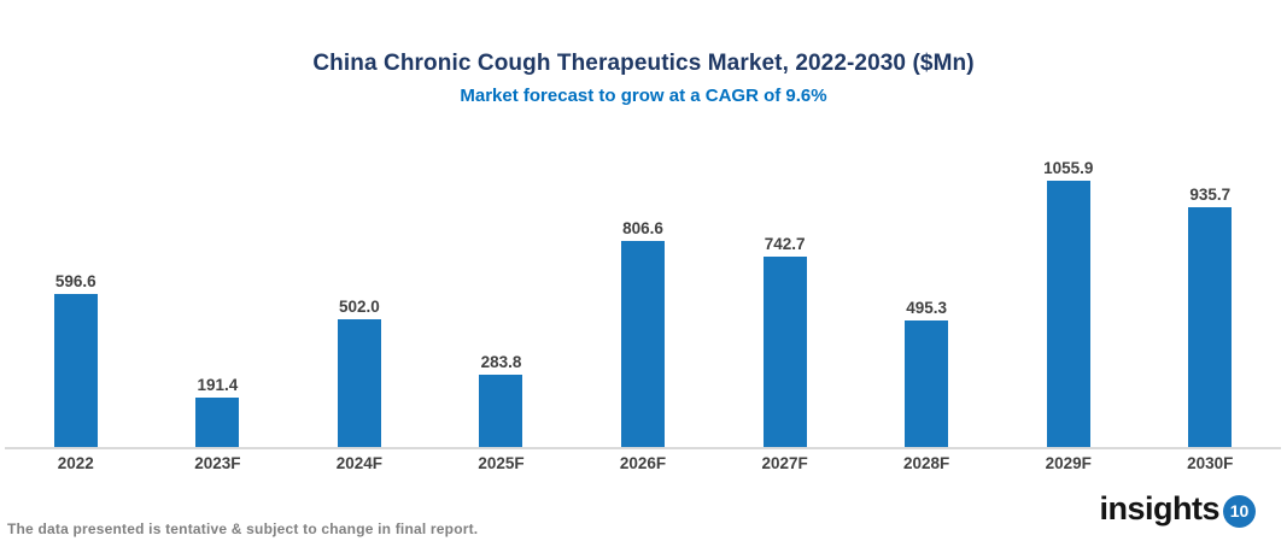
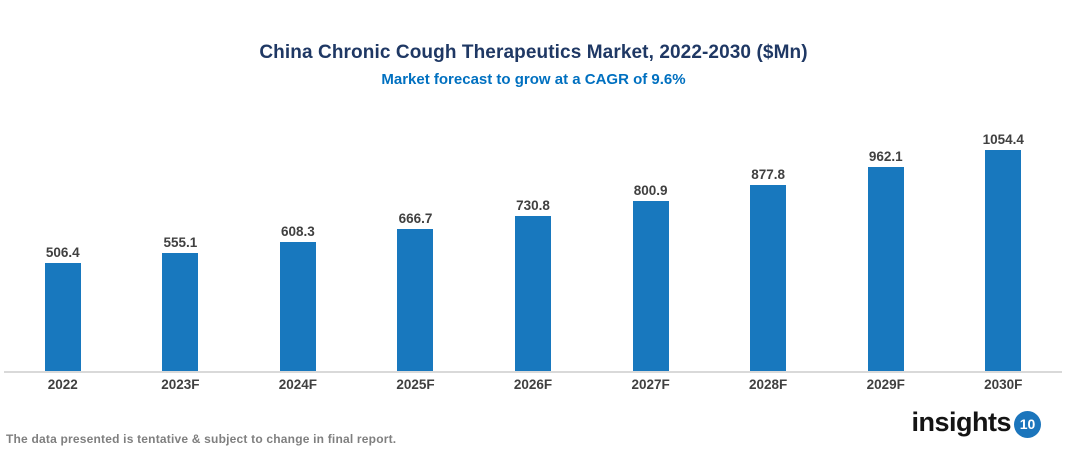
2022: 596.6 -> 506.4
2023F: 191.4 -> 555.1
2024F: 502.0 -> 608.3
2025F: 283.8 -> 666.7
2026F: 806.6 -> 730.8
2027F: 742.7 -> 800.9
2028F: 495.3 -> 877.8
2029F: 1055.9 -> 962.1
2030F: 935.7 -> 1054.4
